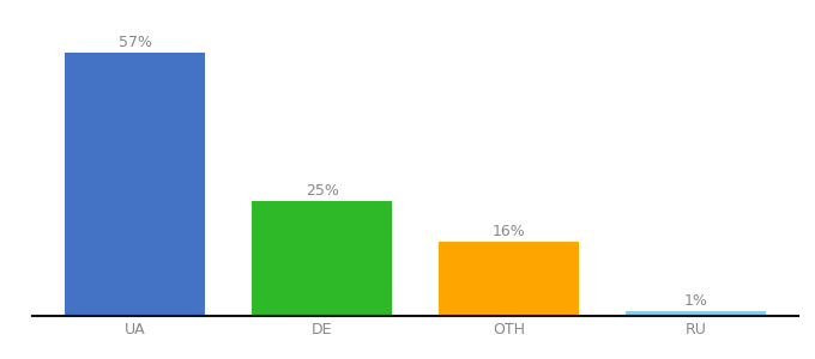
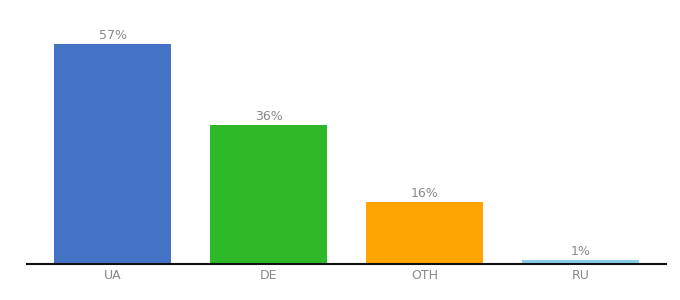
DE: 25% -> 36%
